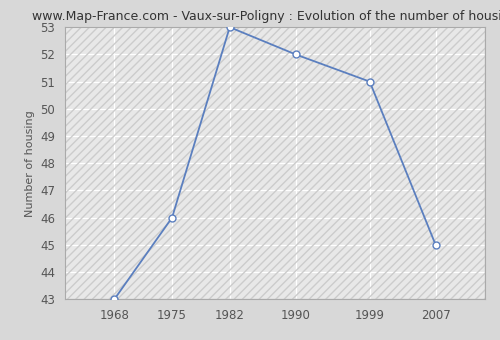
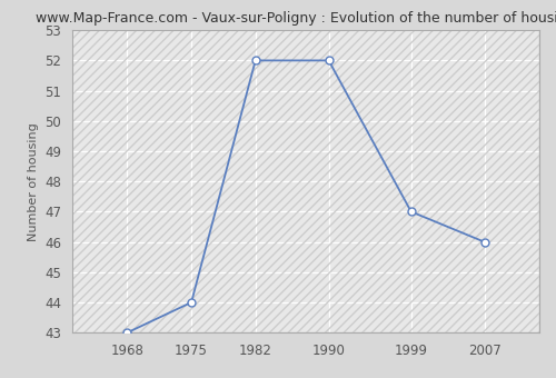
1975: 46 -> 44
1982: 53 -> 52
1999: 51 -> 47
2007: 45 -> 46
